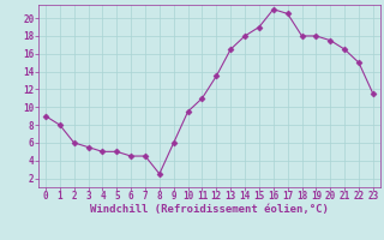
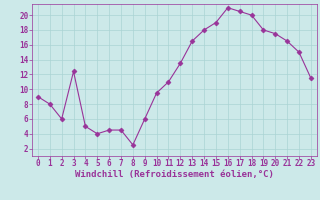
3: 5.5 -> 12.4
5: 5.0 -> 4.0
18: 18.0 -> 20.0
